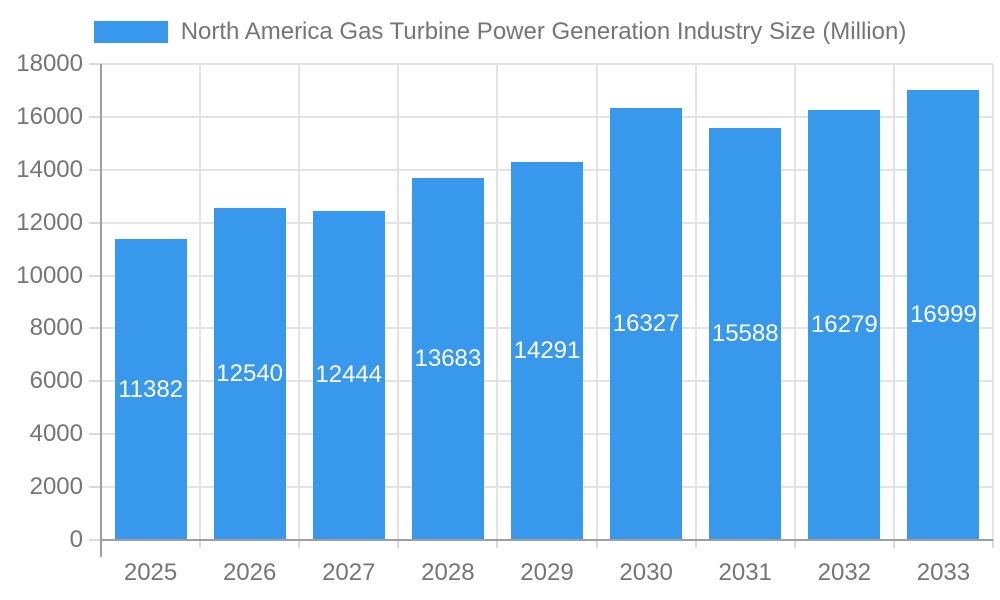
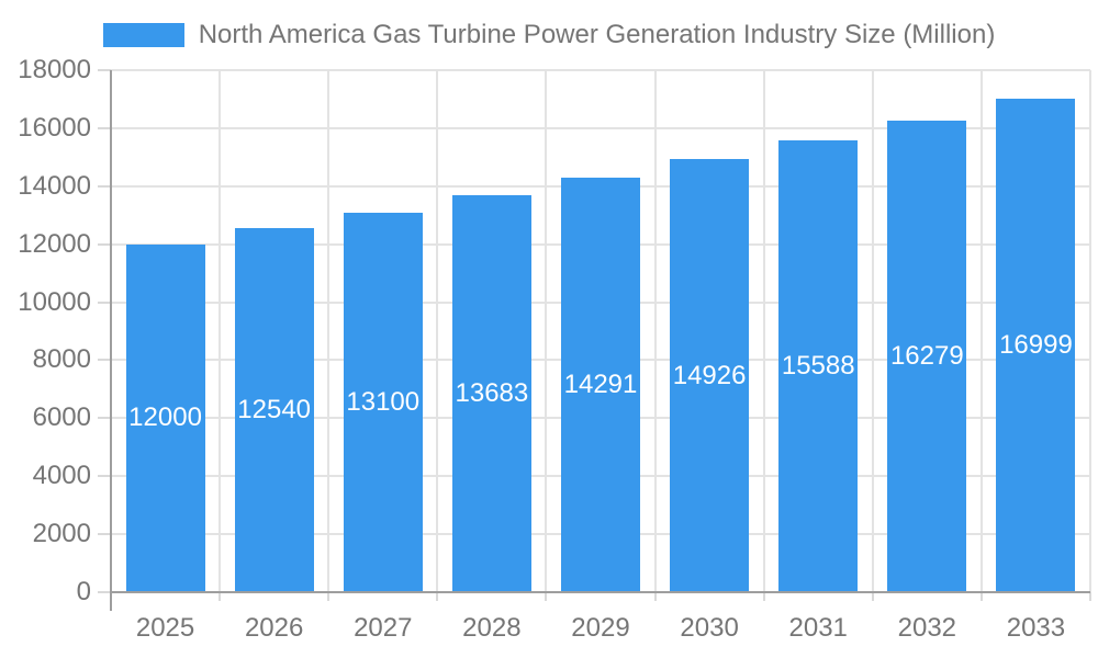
2025: 11382 -> 12000
2027: 12444 -> 13100
2030: 16327 -> 14926
